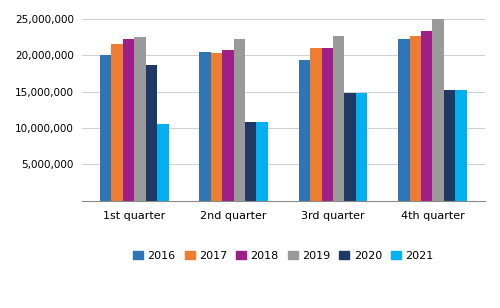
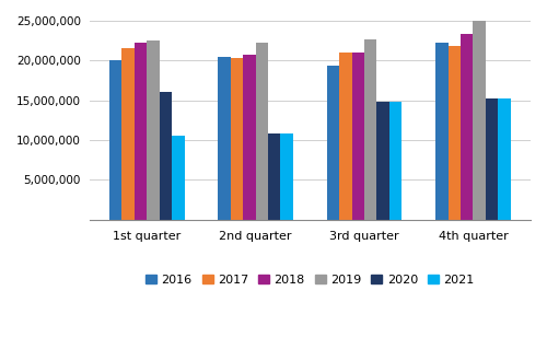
2020/1st quarter: 18,700,000 -> 16,000,000
2017/4th quarter: 22,600,000 -> 21,800,000
